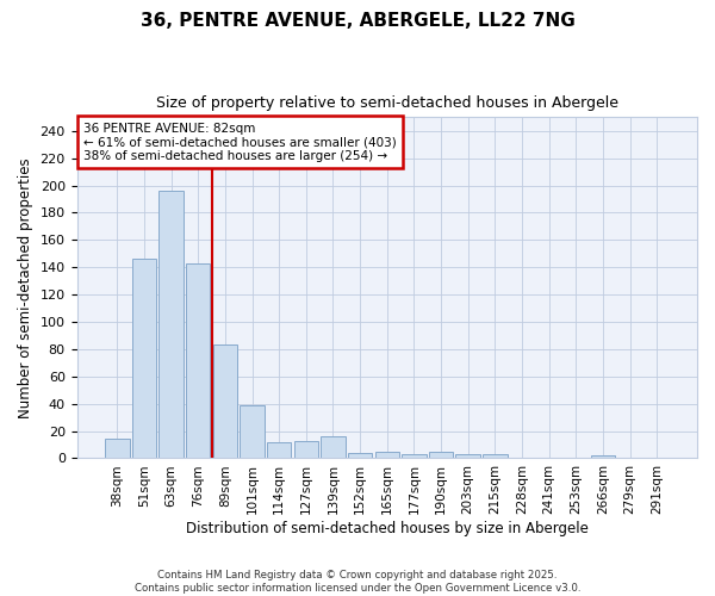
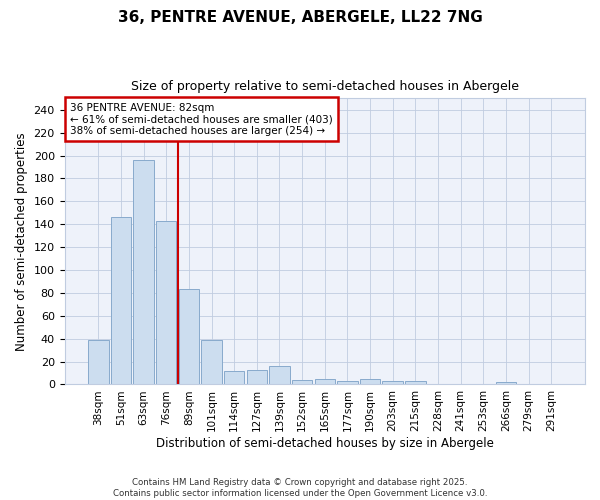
38sqm: 14 -> 39
